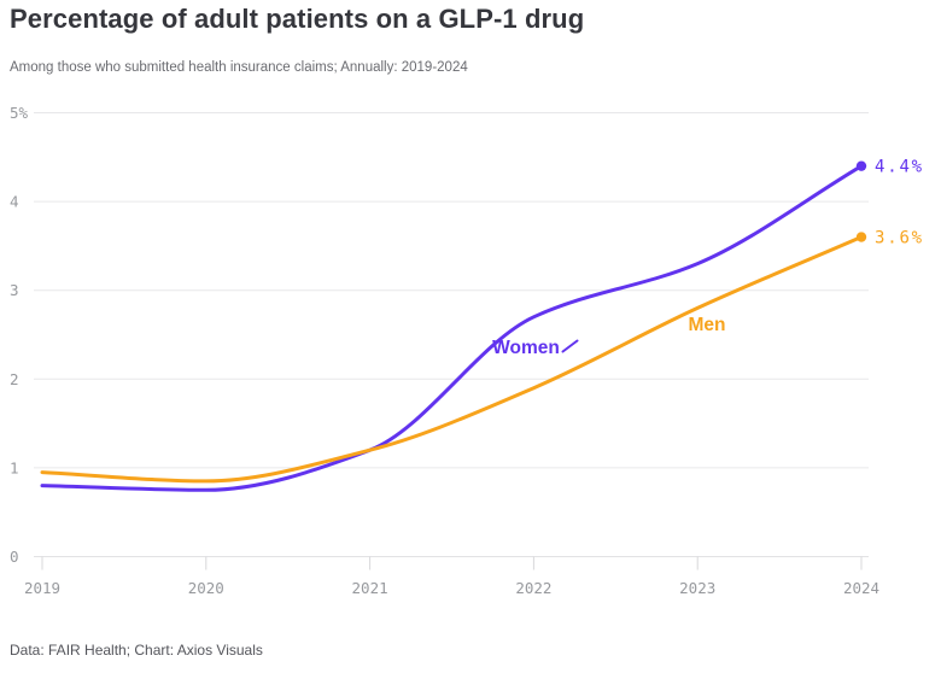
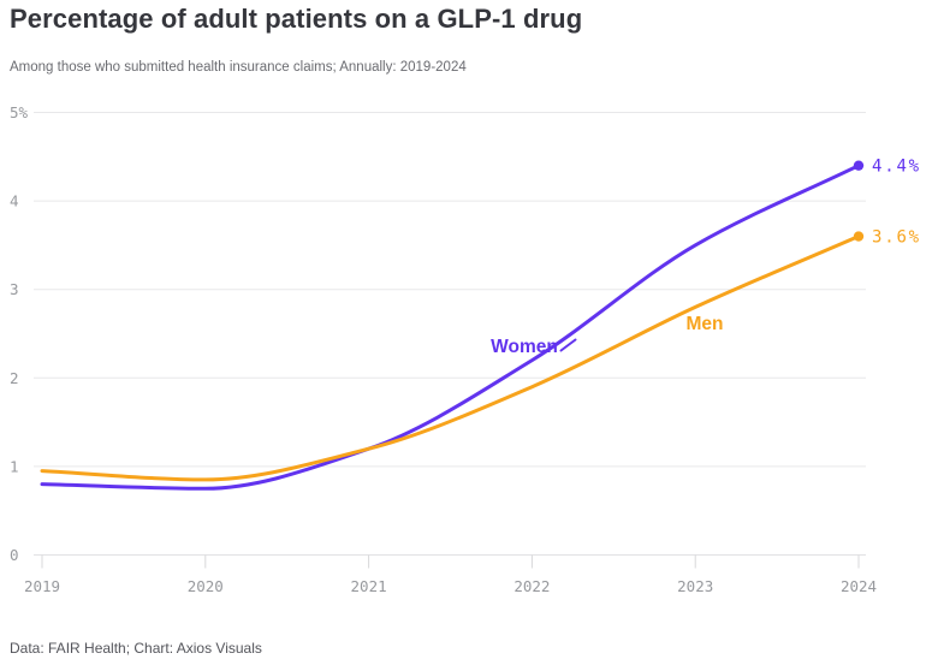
Women/2022: 2.7% -> 2.2%
Women/2023: 3.3% -> 3.5%
